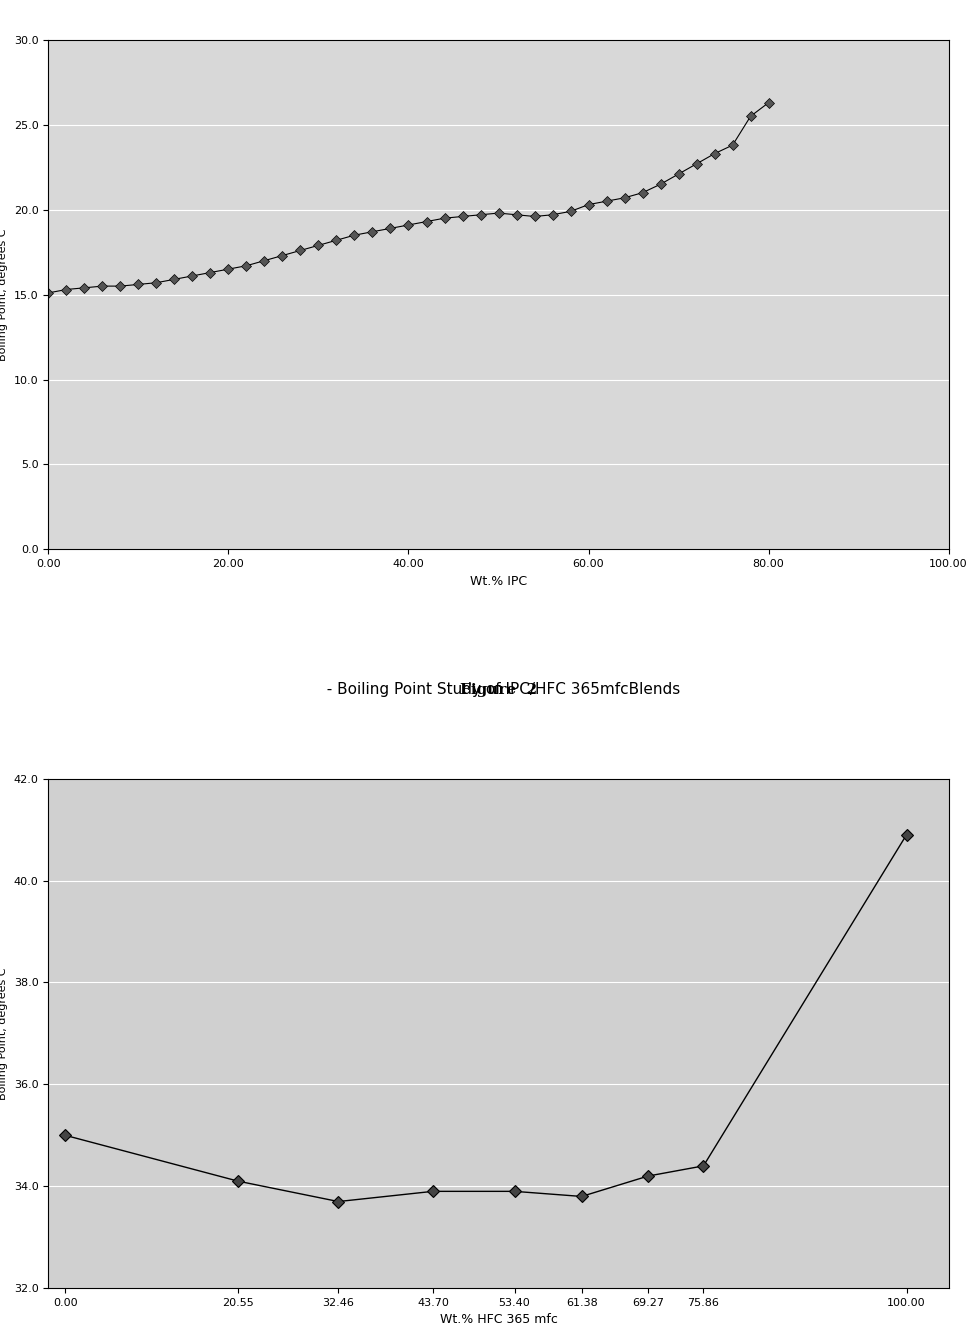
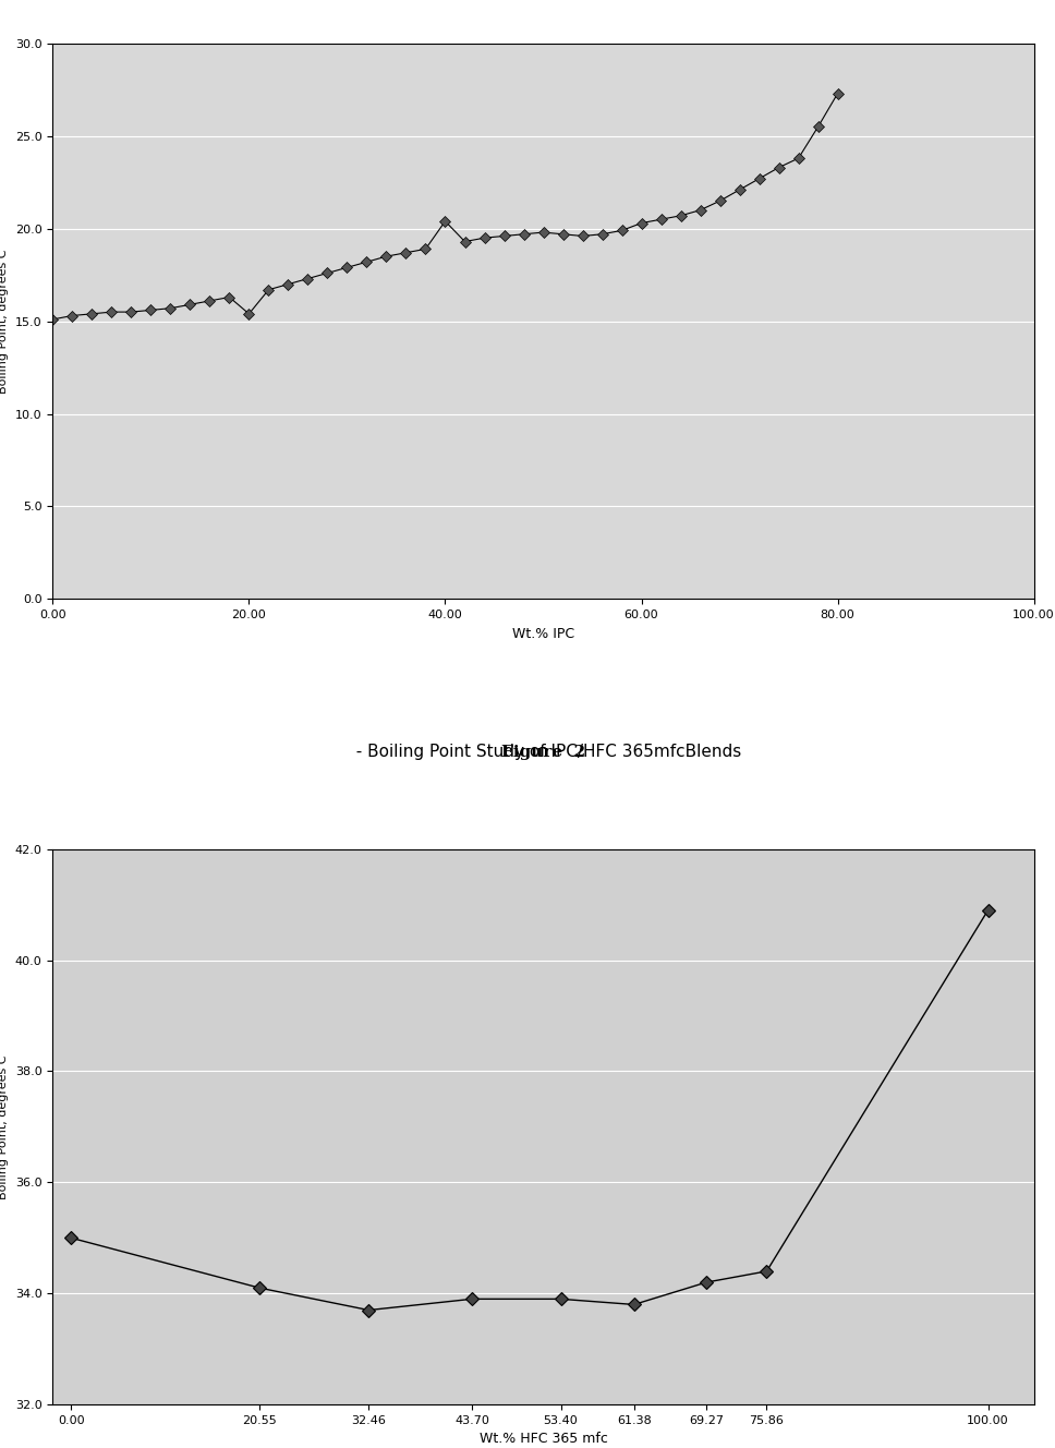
20.00: 16.5 -> 15.4
40.00: 19.1 -> 20.4
80.00: 26.3 -> 27.3
